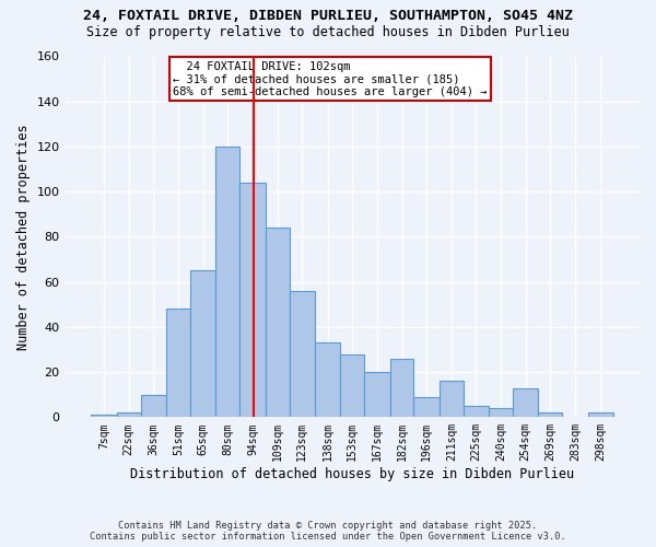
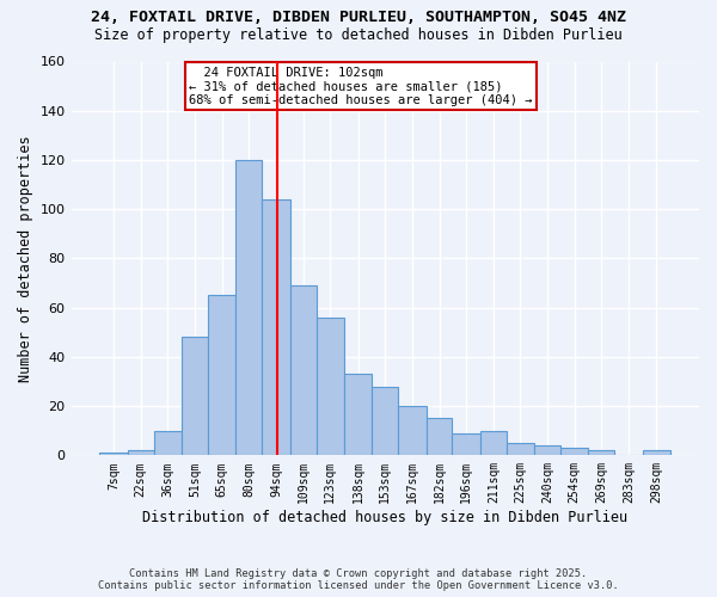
109sqm: 84 -> 69
182sqm: 26 -> 15
211sqm: 16 -> 10
254sqm: 13 -> 3
